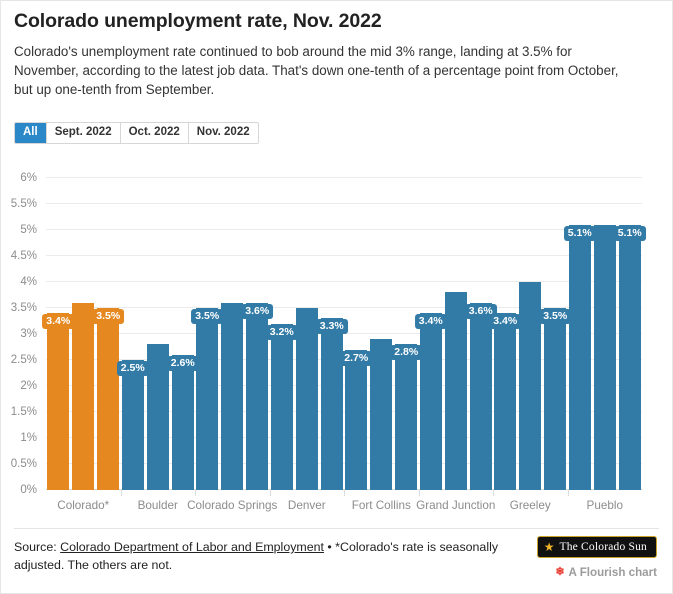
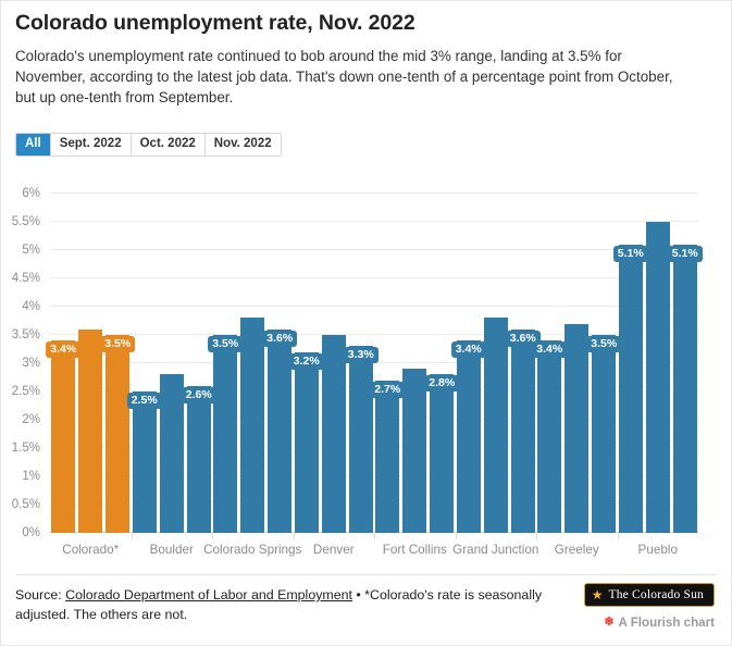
Oct. 2022/Colorado Springs: 3.6% -> 3.8%
Oct. 2022/Greeley: 4.0% -> 3.7%
Oct. 2022/Pueblo: 5.1% -> 5.5%
